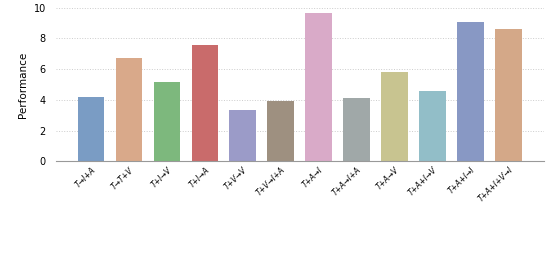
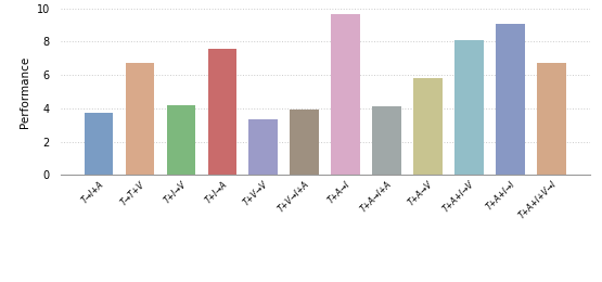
T→I+A: 4.2 -> 3.7
T+I→V: 5.2 -> 4.2
T+A+I→V: 4.6 -> 8.1
T+A+I+V→I: 8.6 -> 6.7
